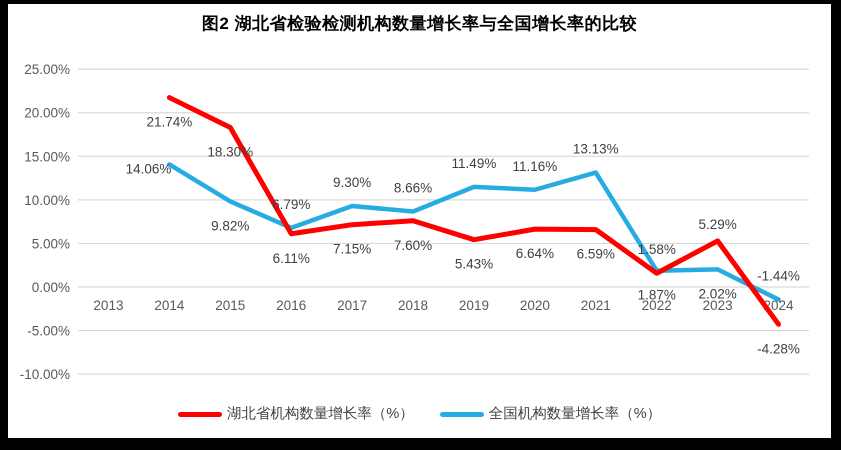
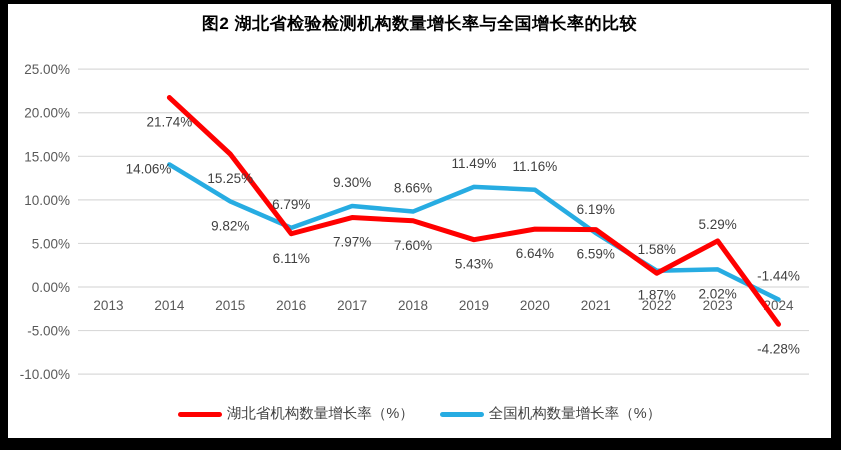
湖北省机构数量增长率（%）/2015: 18.30% -> 15.25%
湖北省机构数量增长率（%）/2017: 7.15% -> 7.97%
全国机构数量增长率（%）/2021: 13.13% -> 6.19%
